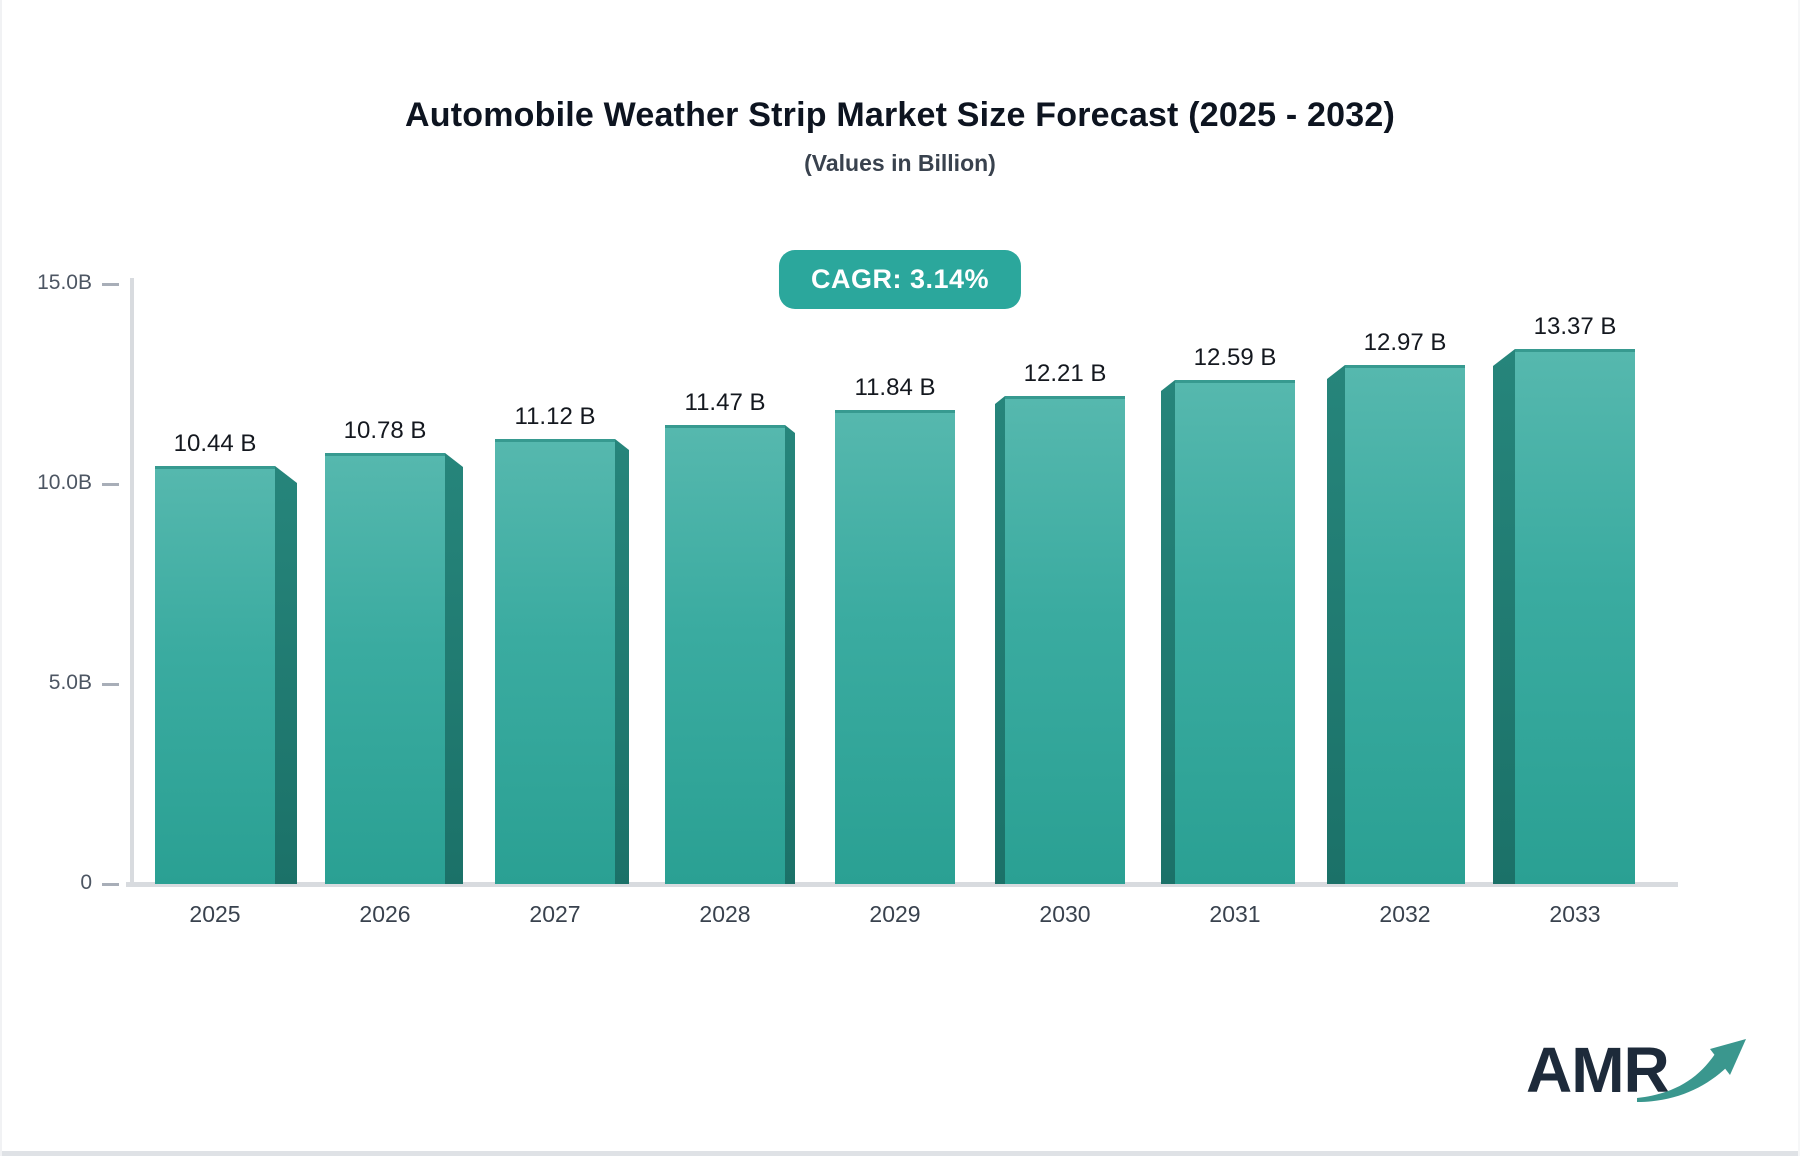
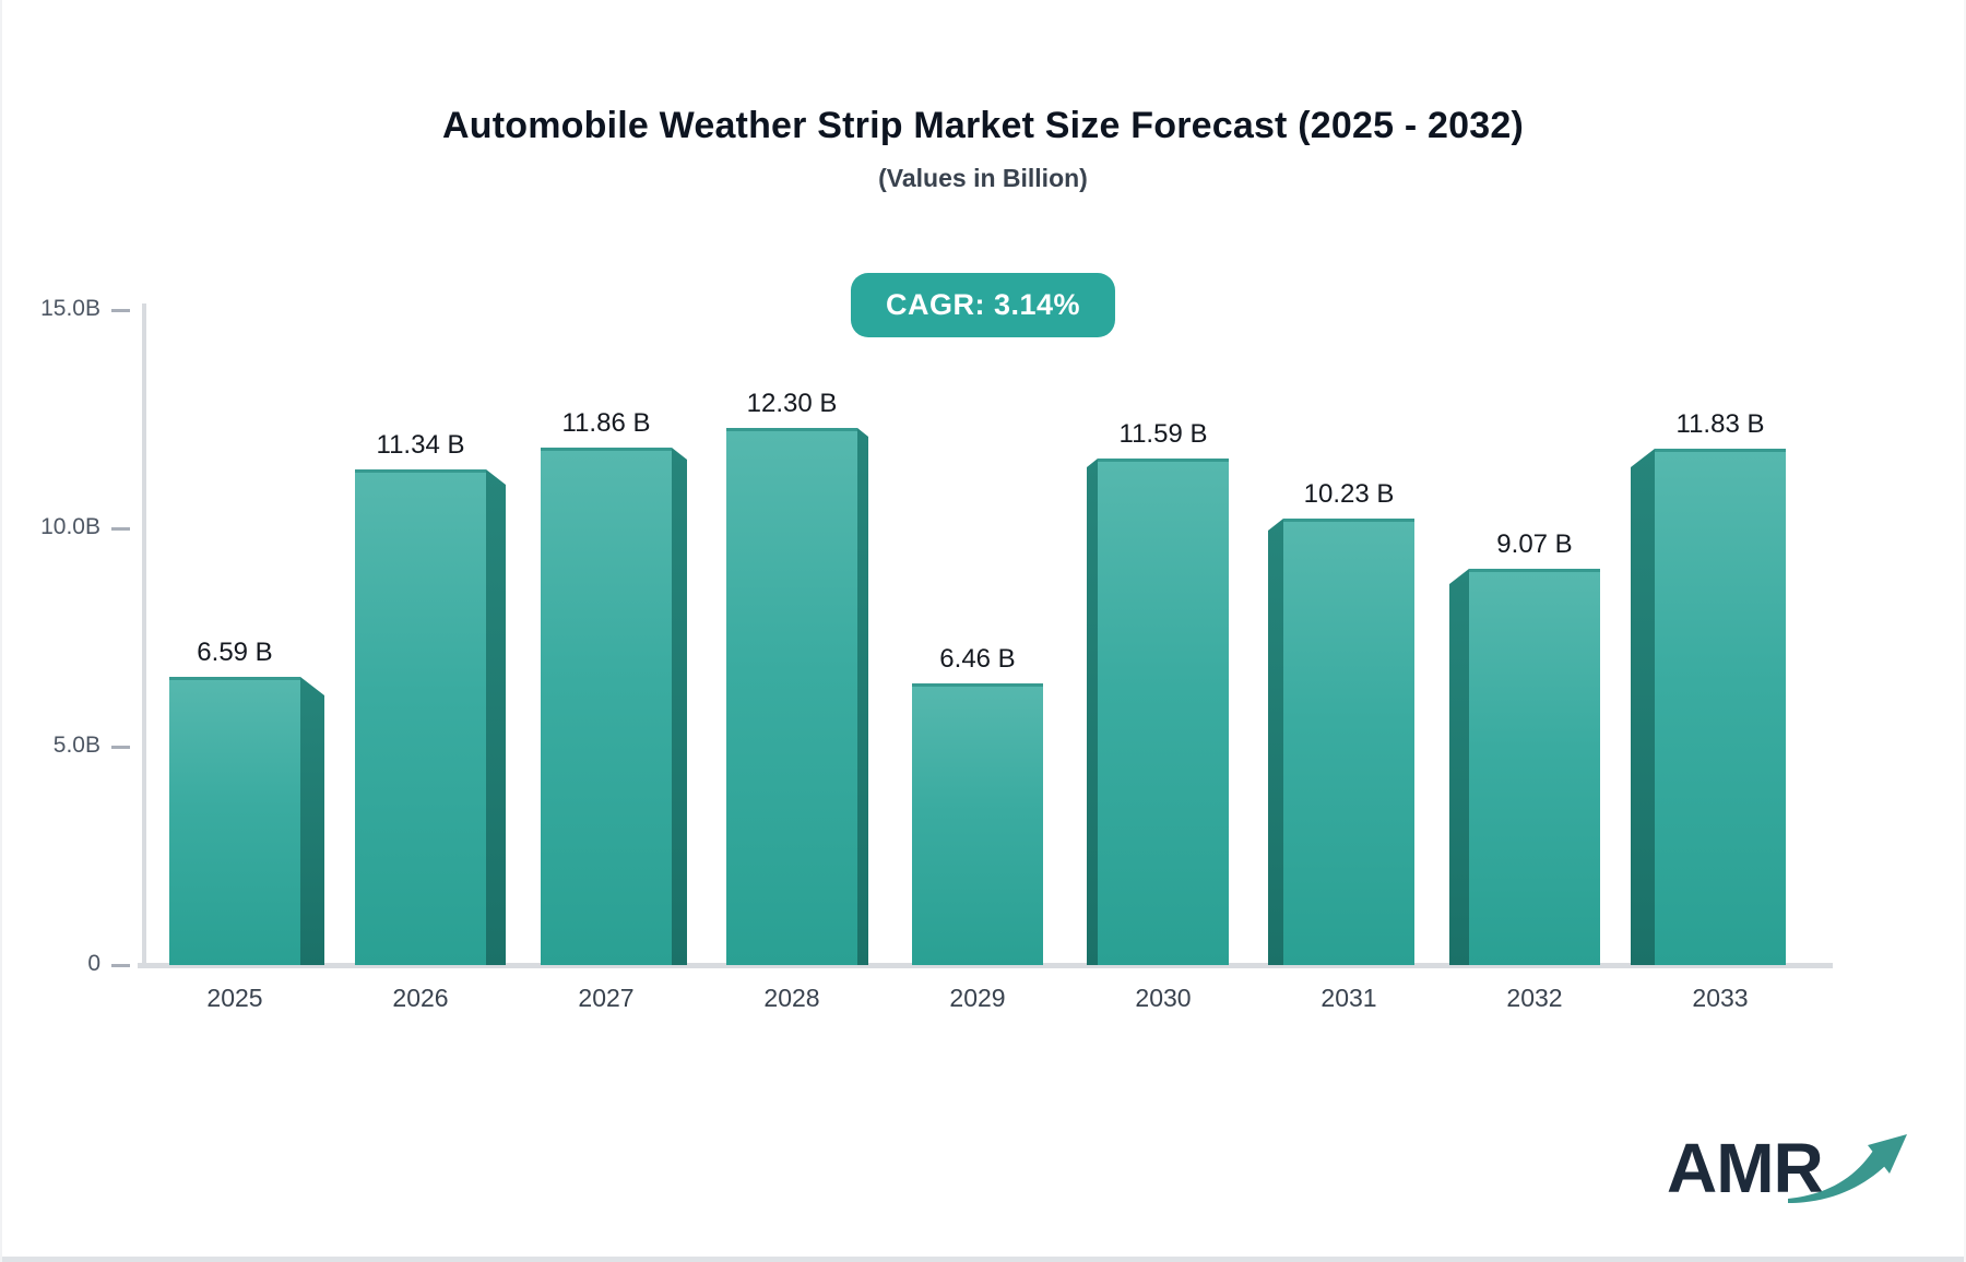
2025: 10.44 -> 6.59
2026: 10.78 -> 11.34
2027: 11.12 -> 11.86
2028: 11.47 -> 12.30
2029: 11.84 -> 6.46
2030: 12.21 -> 11.59
2031: 12.59 -> 10.23
2032: 12.97 -> 9.07
2033: 13.37 -> 11.83
